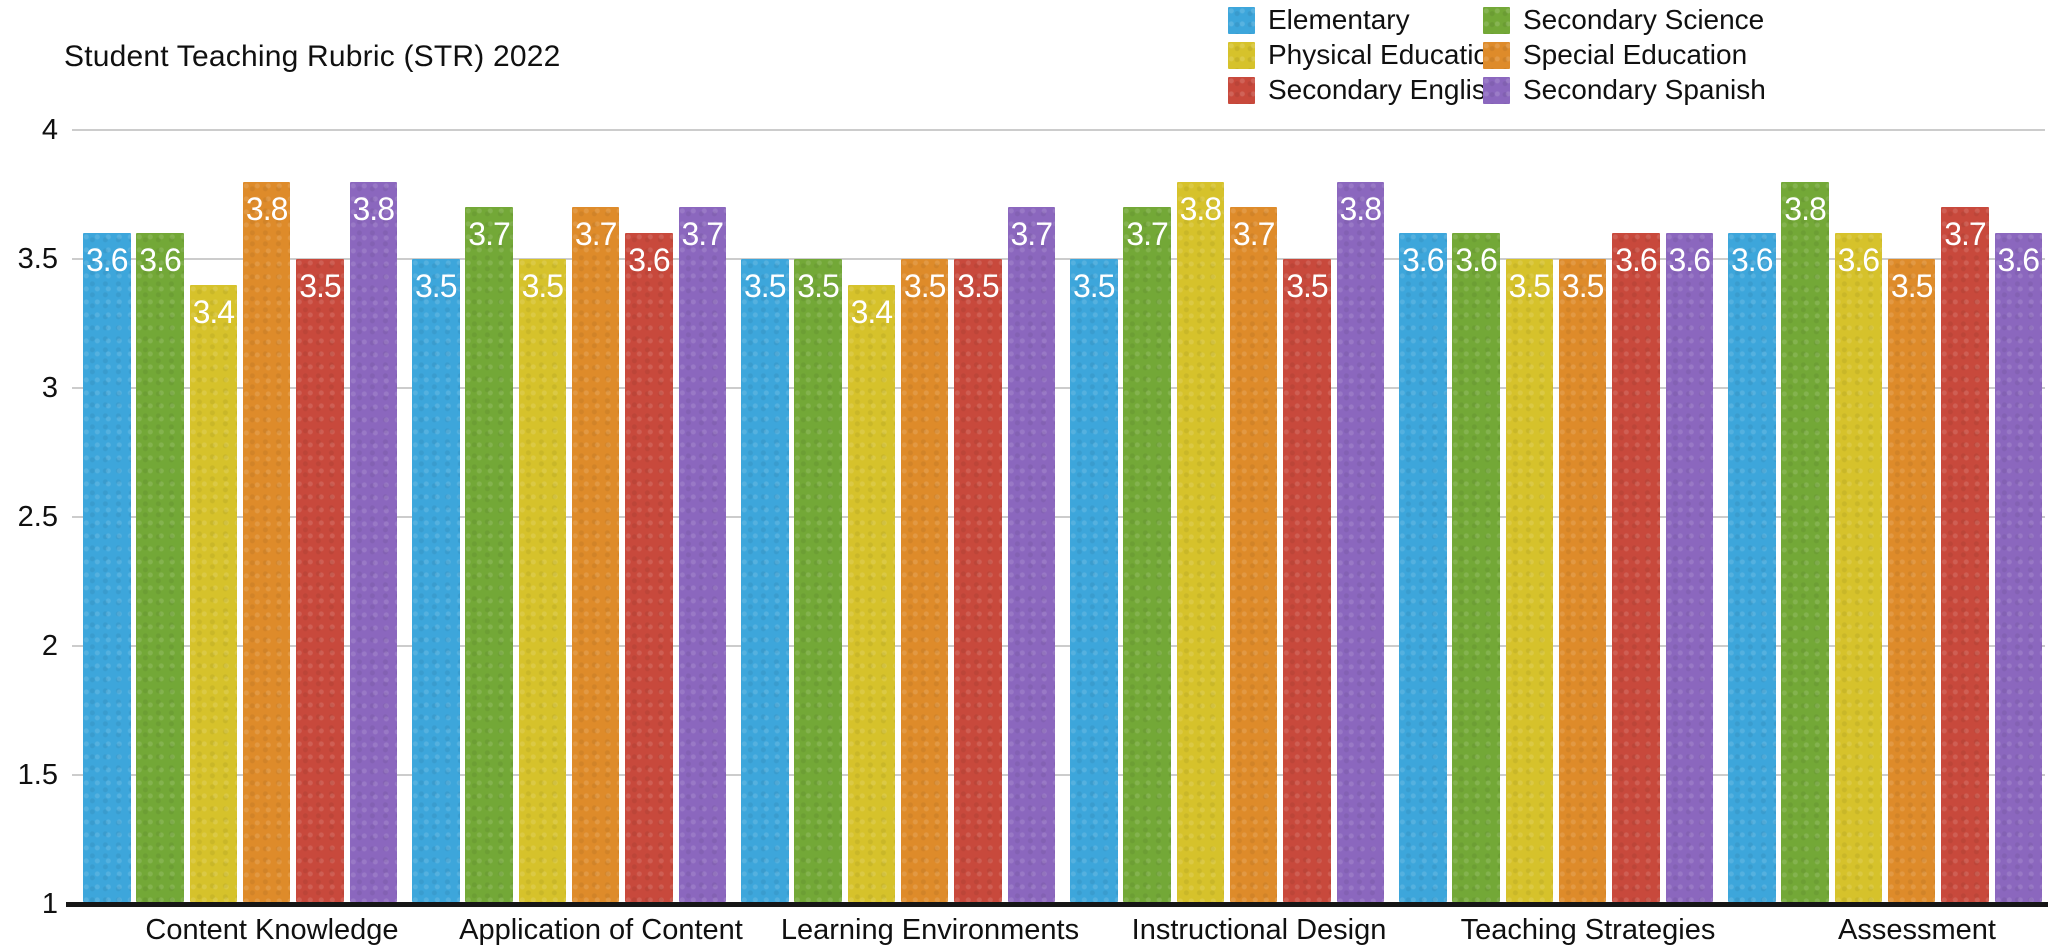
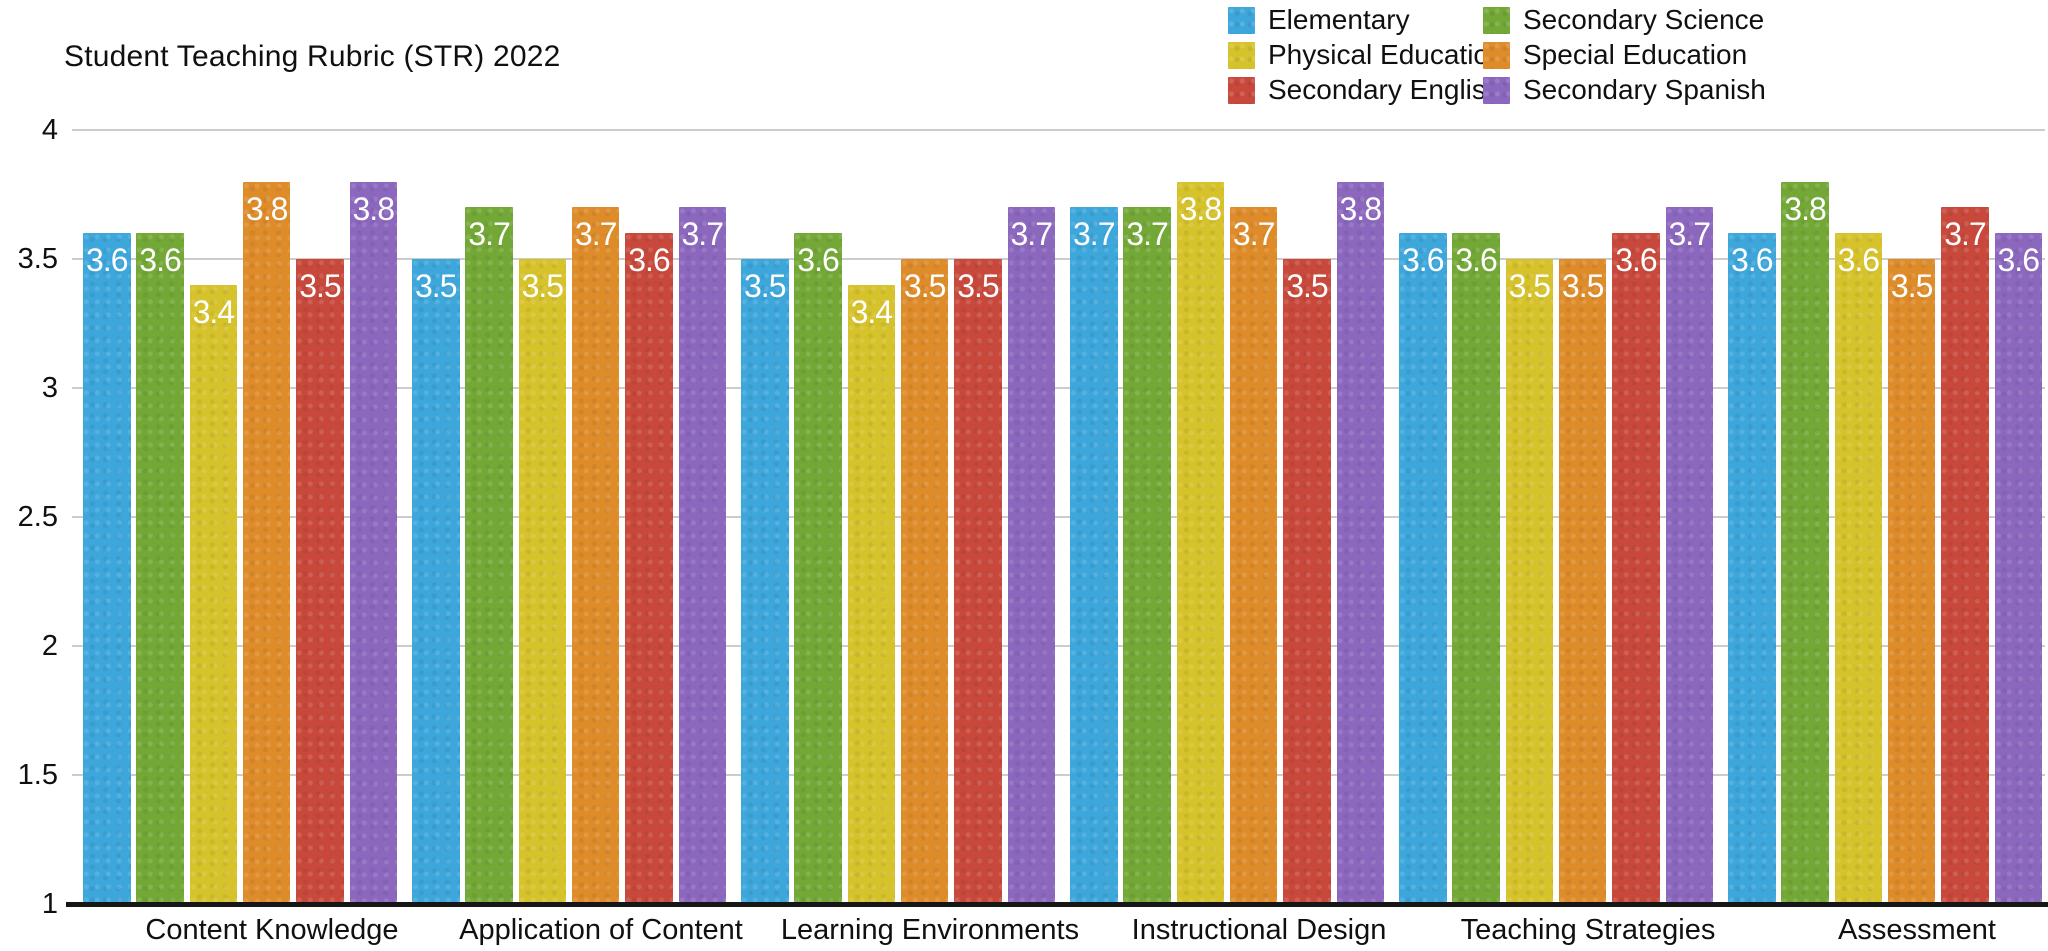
Secondary Science/Learning Environments: 3.5 -> 3.6
Elementary/Instructional Design: 3.5 -> 3.7
Secondary Spanish/Teaching Strategies: 3.6 -> 3.7
